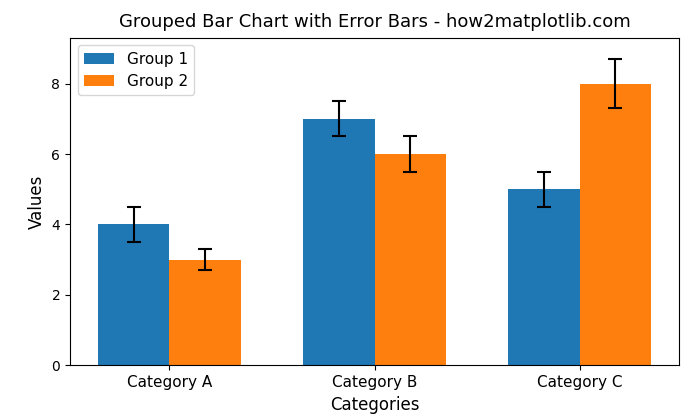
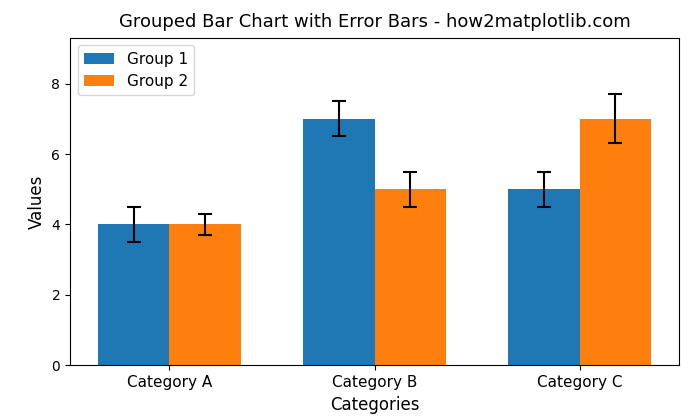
Group 2/Category A: 3 -> 4
Group 2/Category B: 6 -> 5
Group 2/Category C: 8 -> 7
